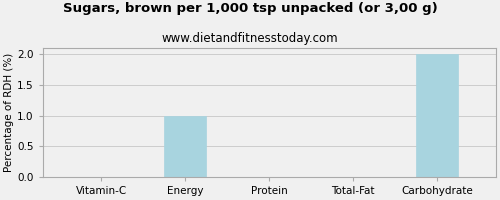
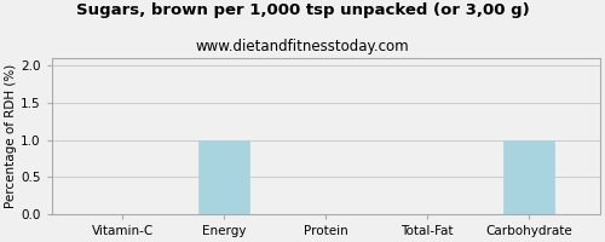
Carbohydrate: 2 -> 1
